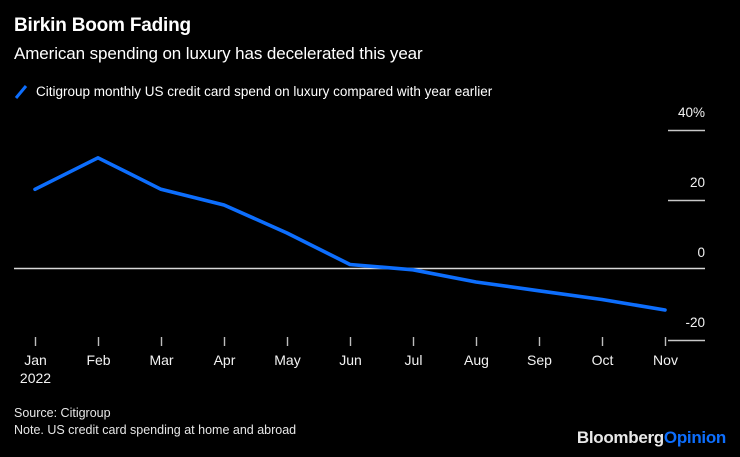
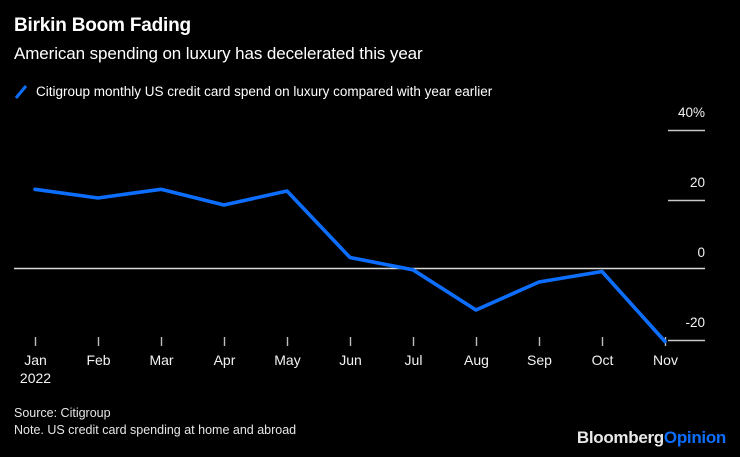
Feb: 32% -> 20%
May: 10% -> 22%
Jun: 1% -> 3%
Aug: -4% -> -12%
Sep: -6% -> -4%
Oct: -9% -> -1%
Nov: -12% -> -21%
